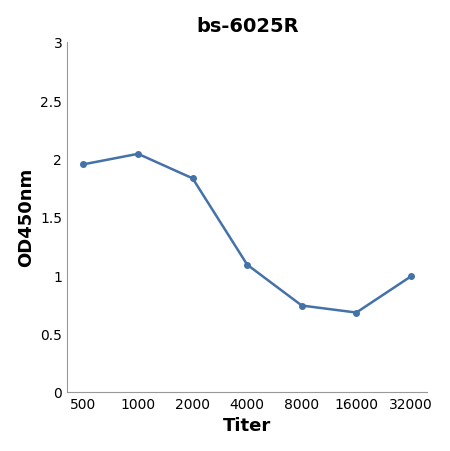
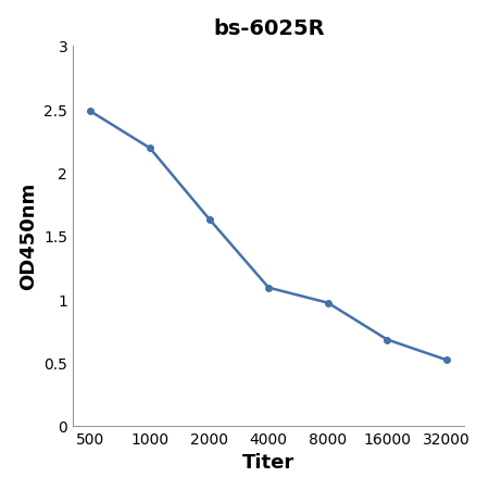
500: 1.95 -> 2.48
1000: 2.04 -> 2.19
2000: 1.83 -> 1.63
8000: 0.74 -> 0.97
32000: 0.99 -> 0.52
